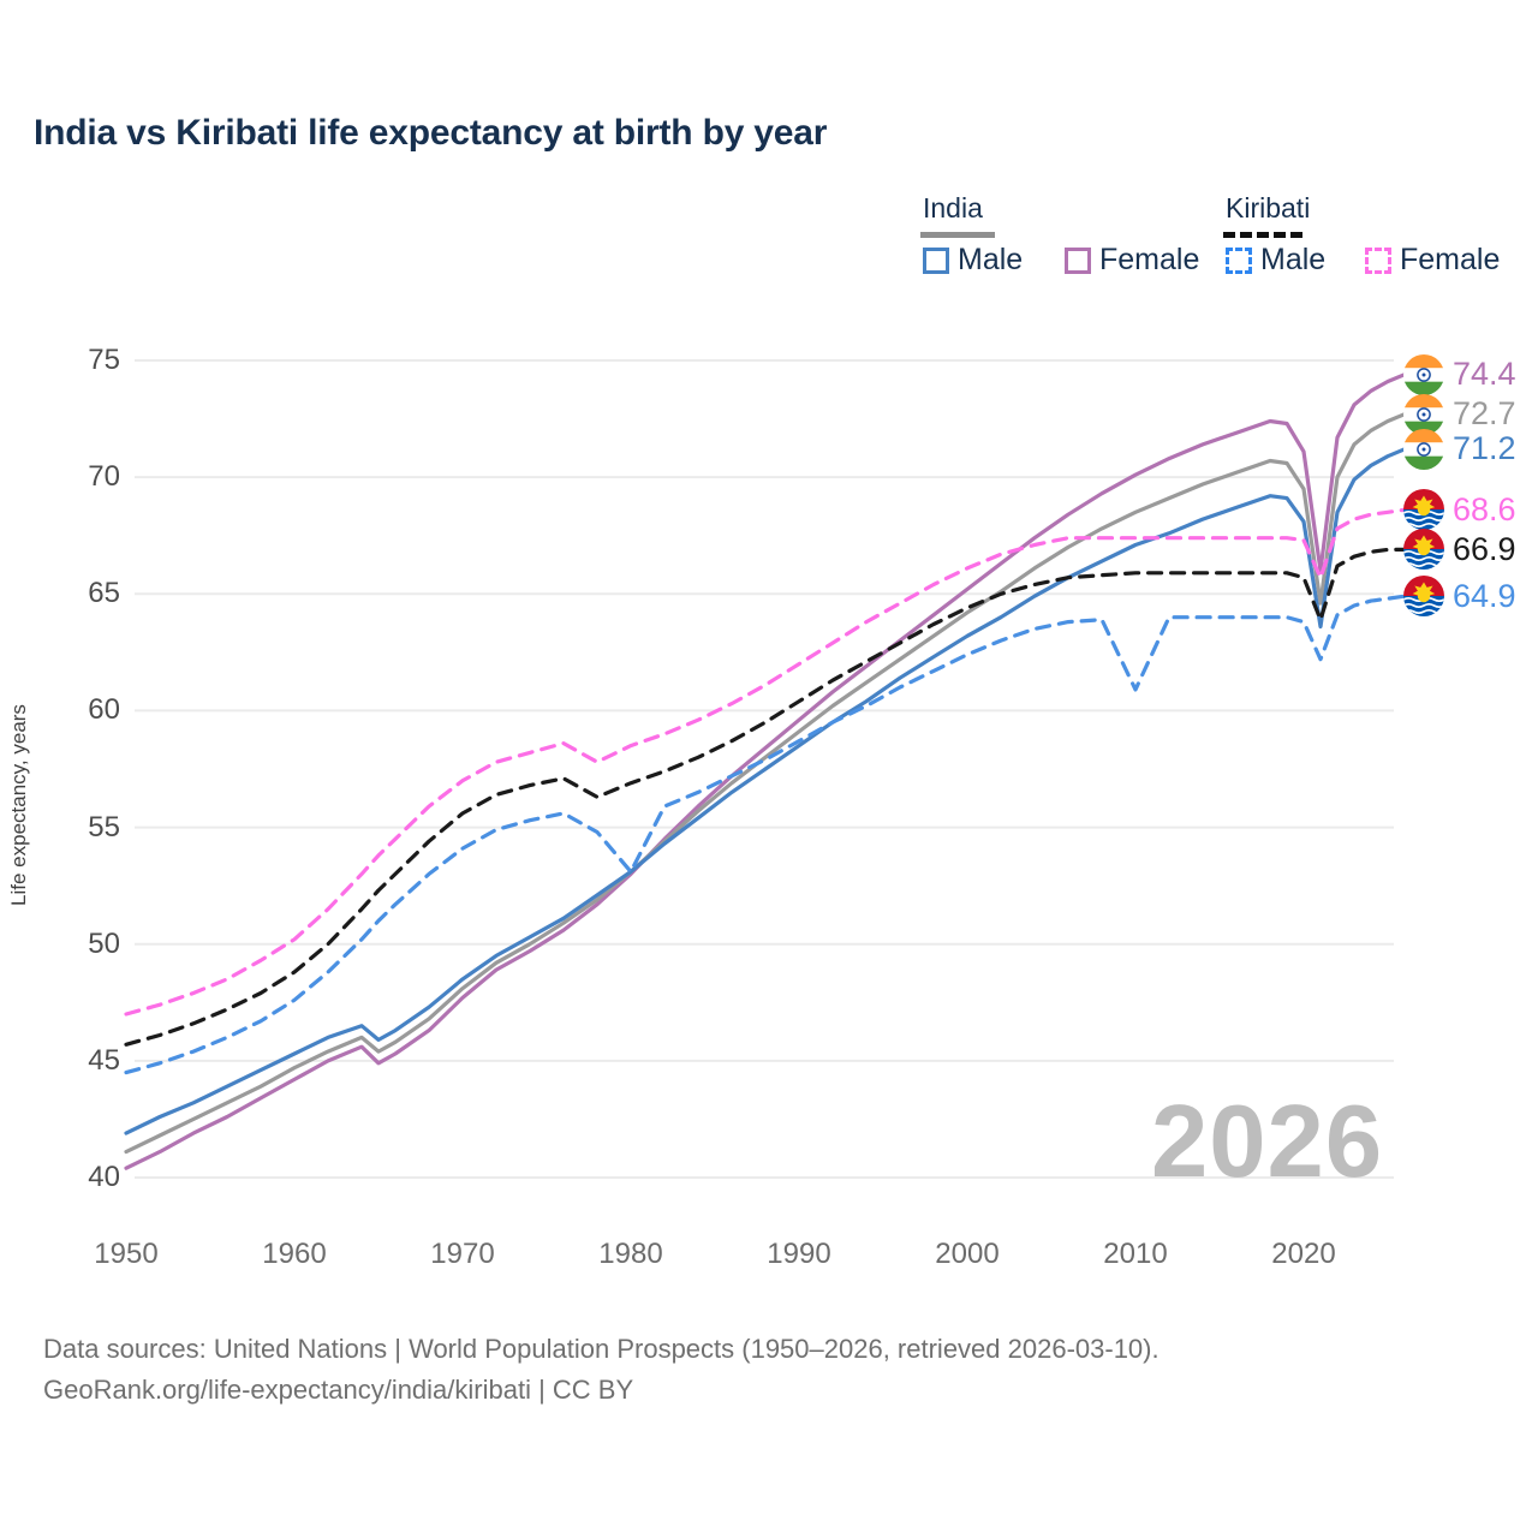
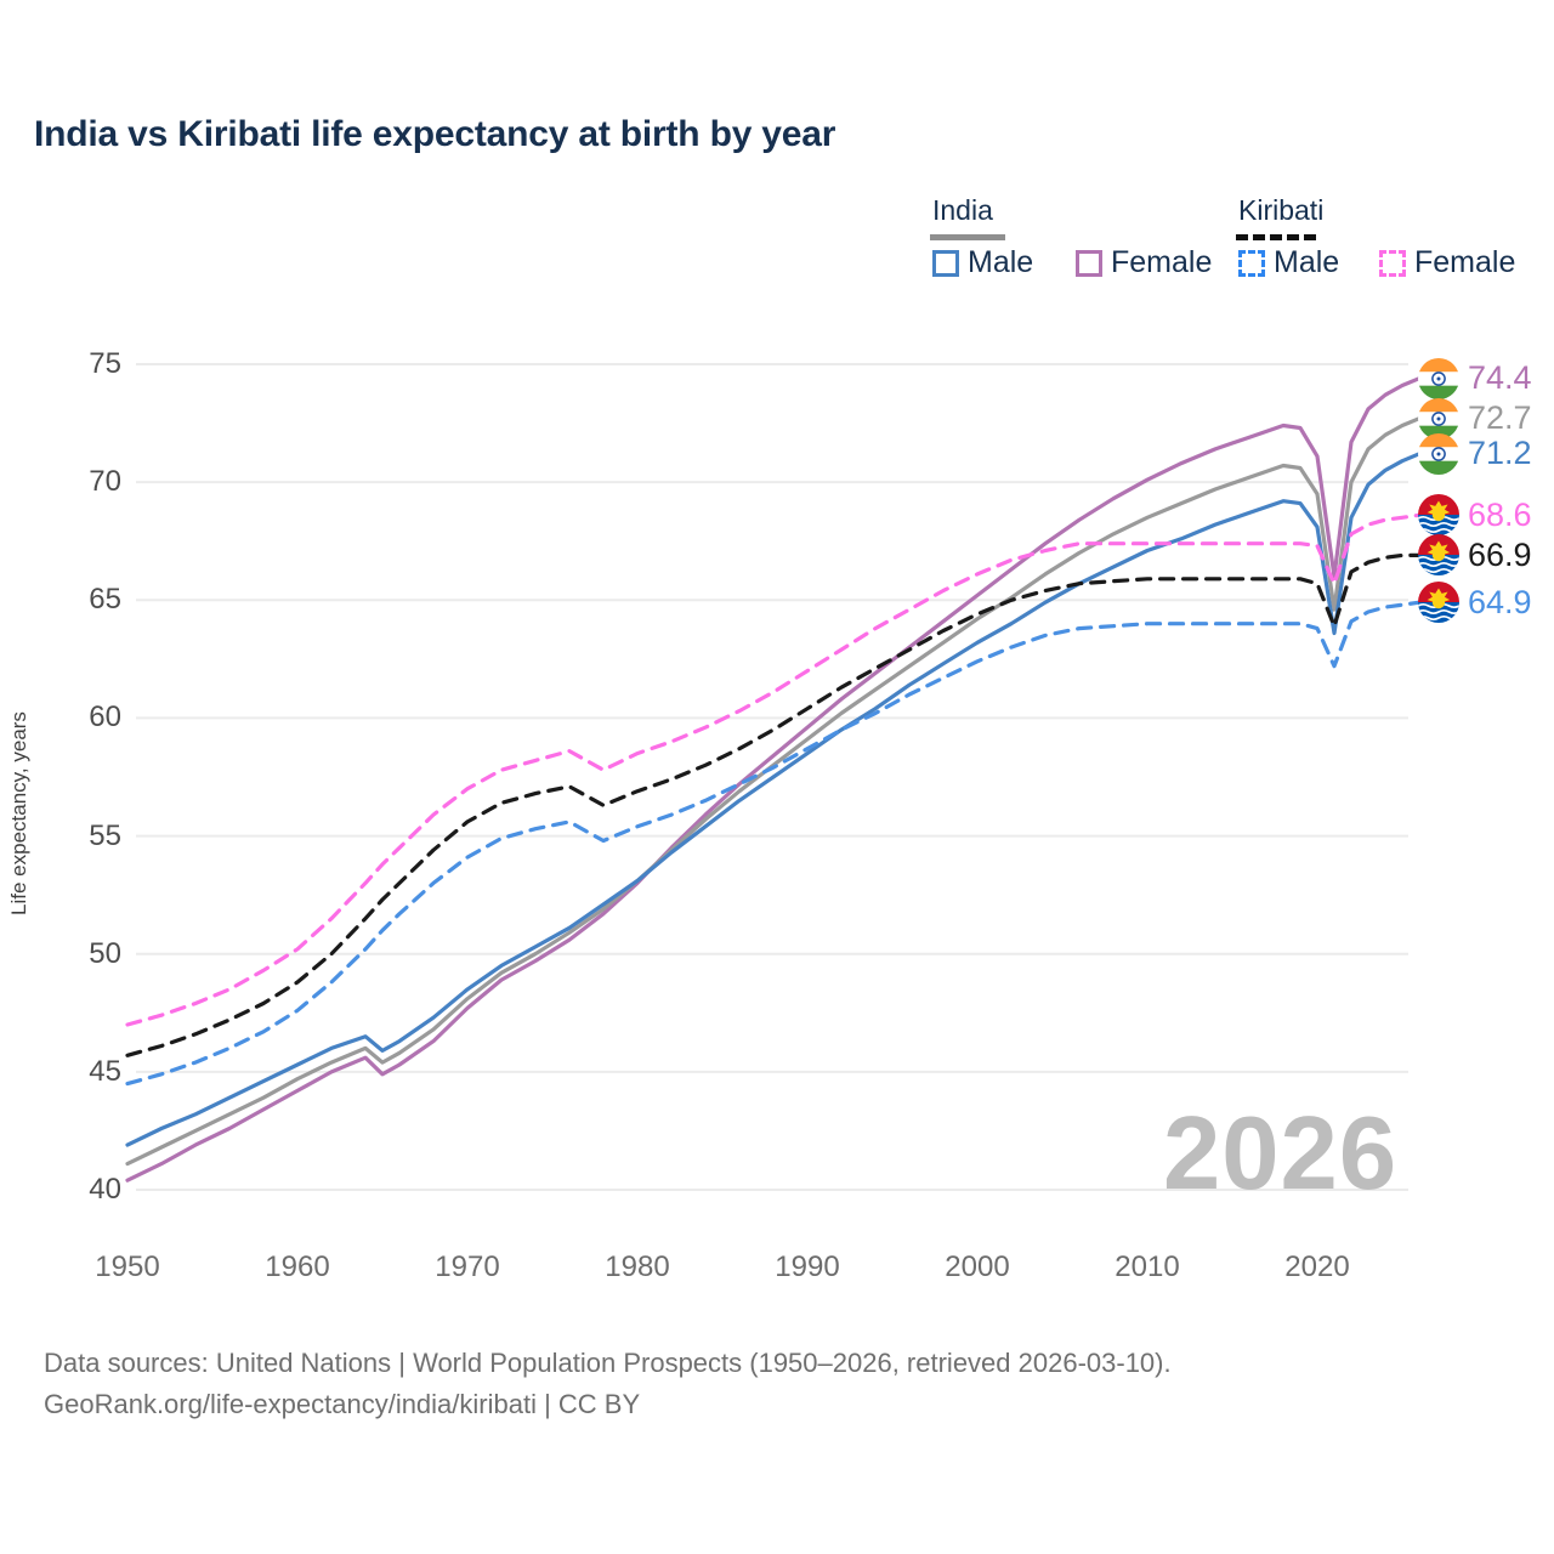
Kiribati Male/1980: 53.1 -> 55.4
Kiribati Male/2010: 60.9 -> 64.0
